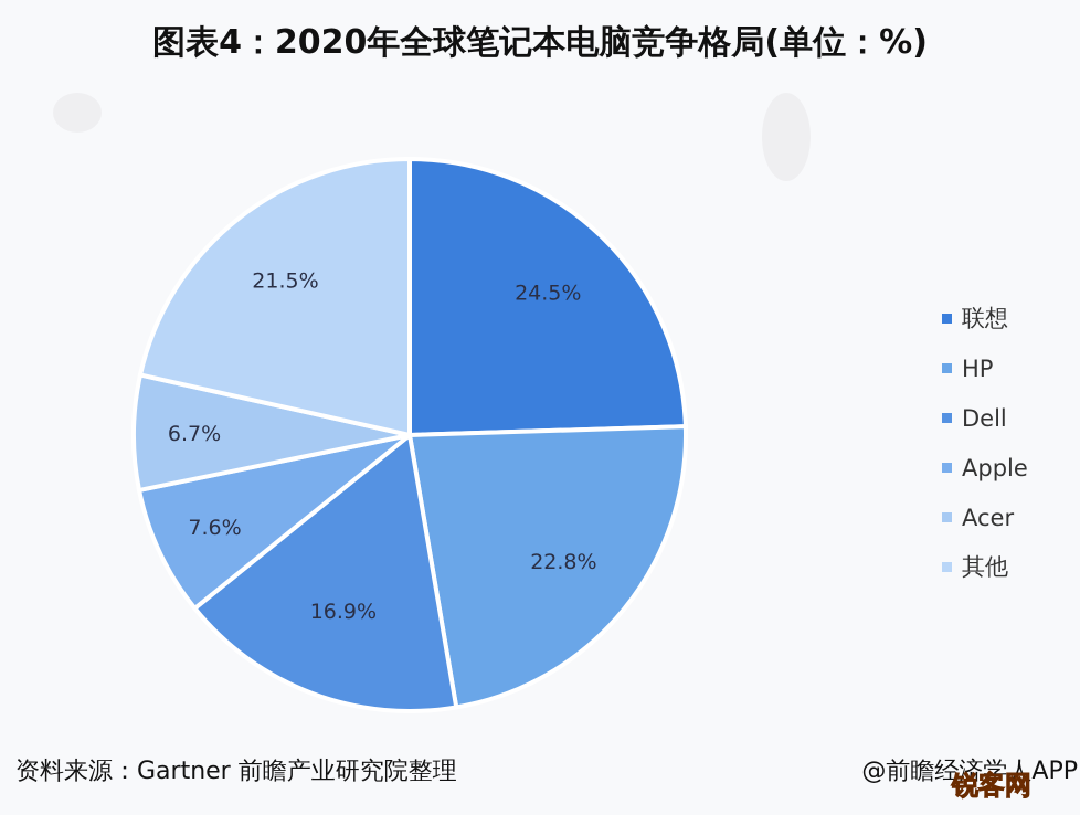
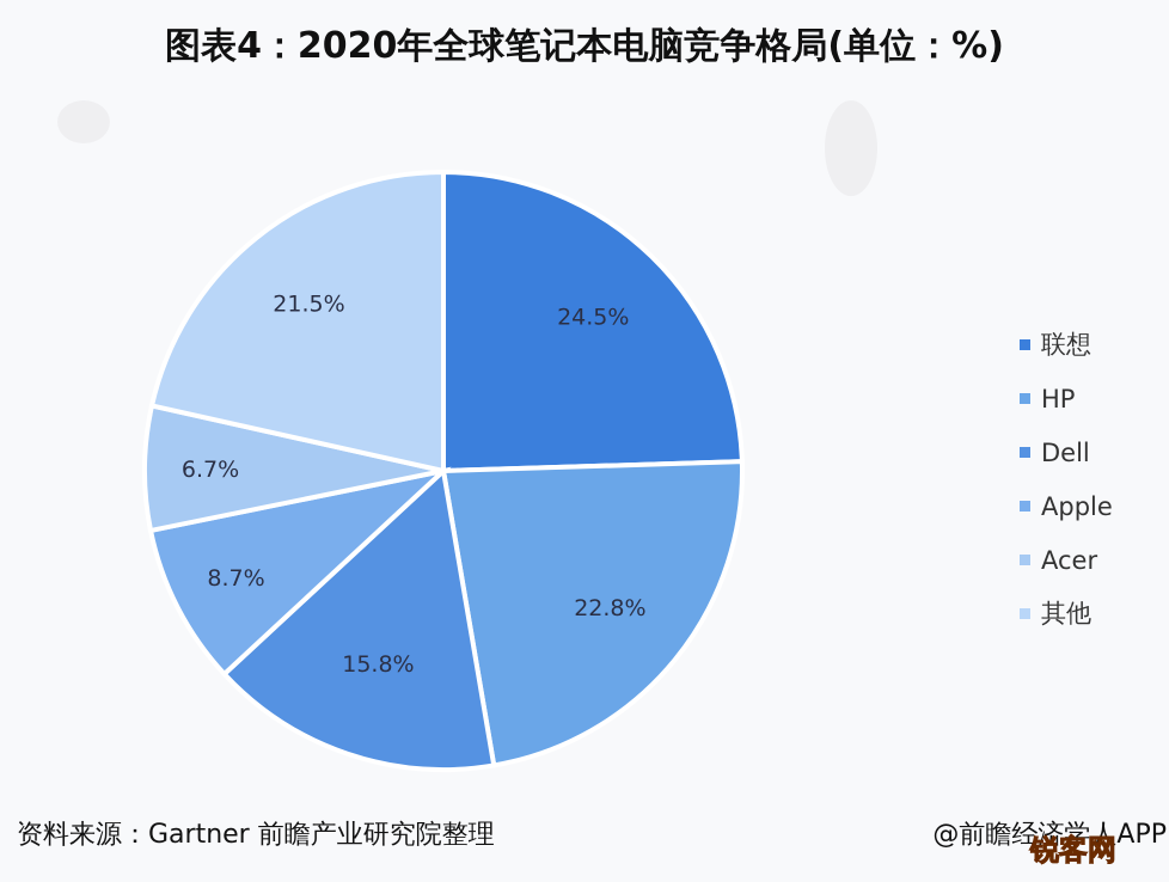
Dell: 16.9% -> 15.8%
Apple: 7.6% -> 8.7%
